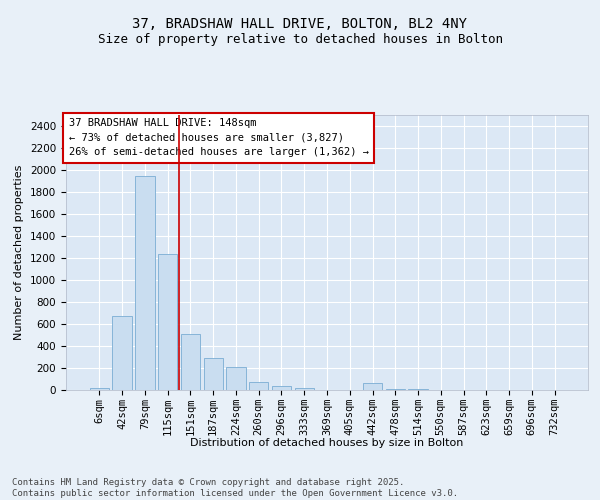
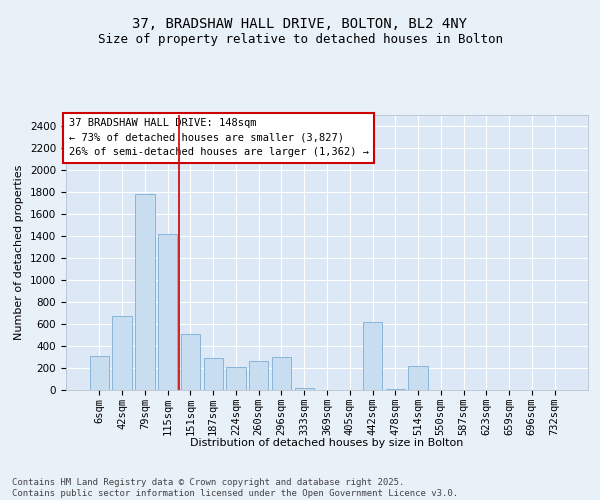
6sqm: 20 -> 310
79sqm: 1950 -> 1780
115sqm: 1240 -> 1420
260sqm: 80 -> 260
296sqm: 40 -> 300
442sqm: 60 -> 620
514sqm: 10 -> 220
